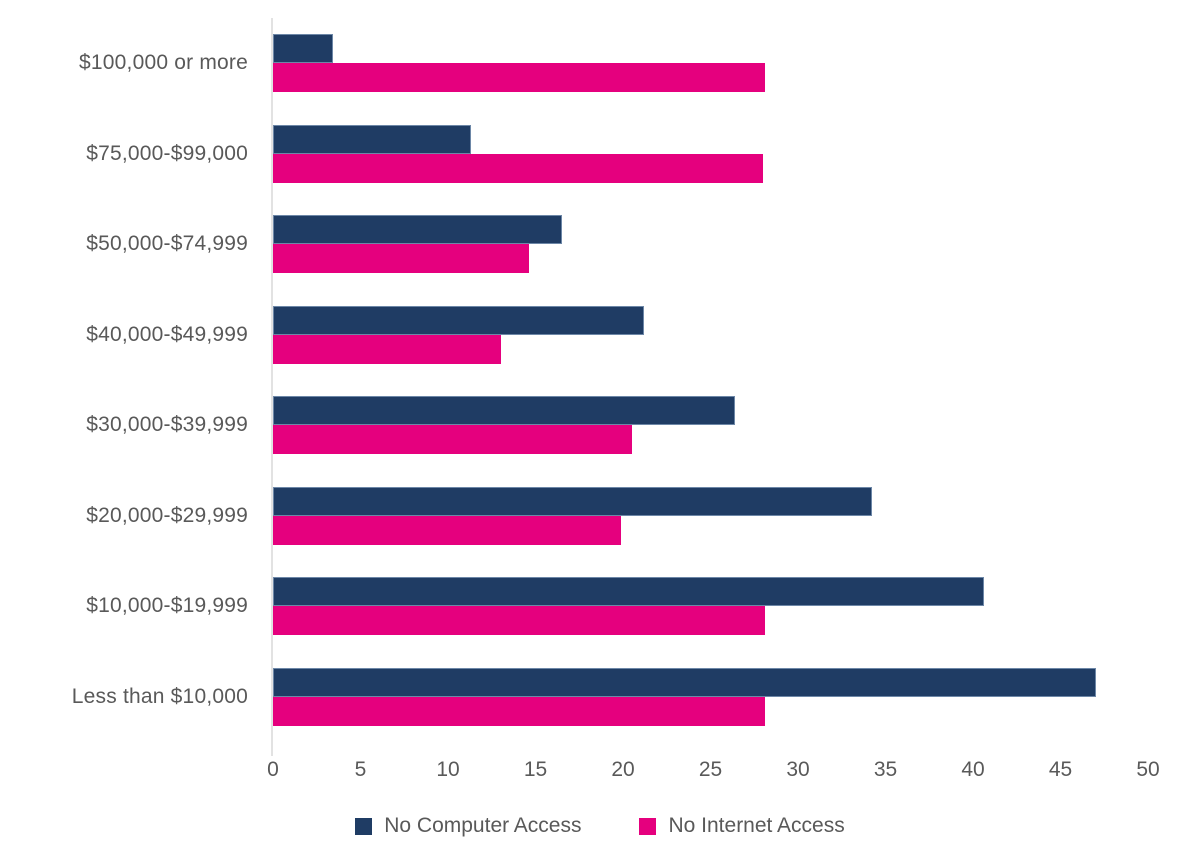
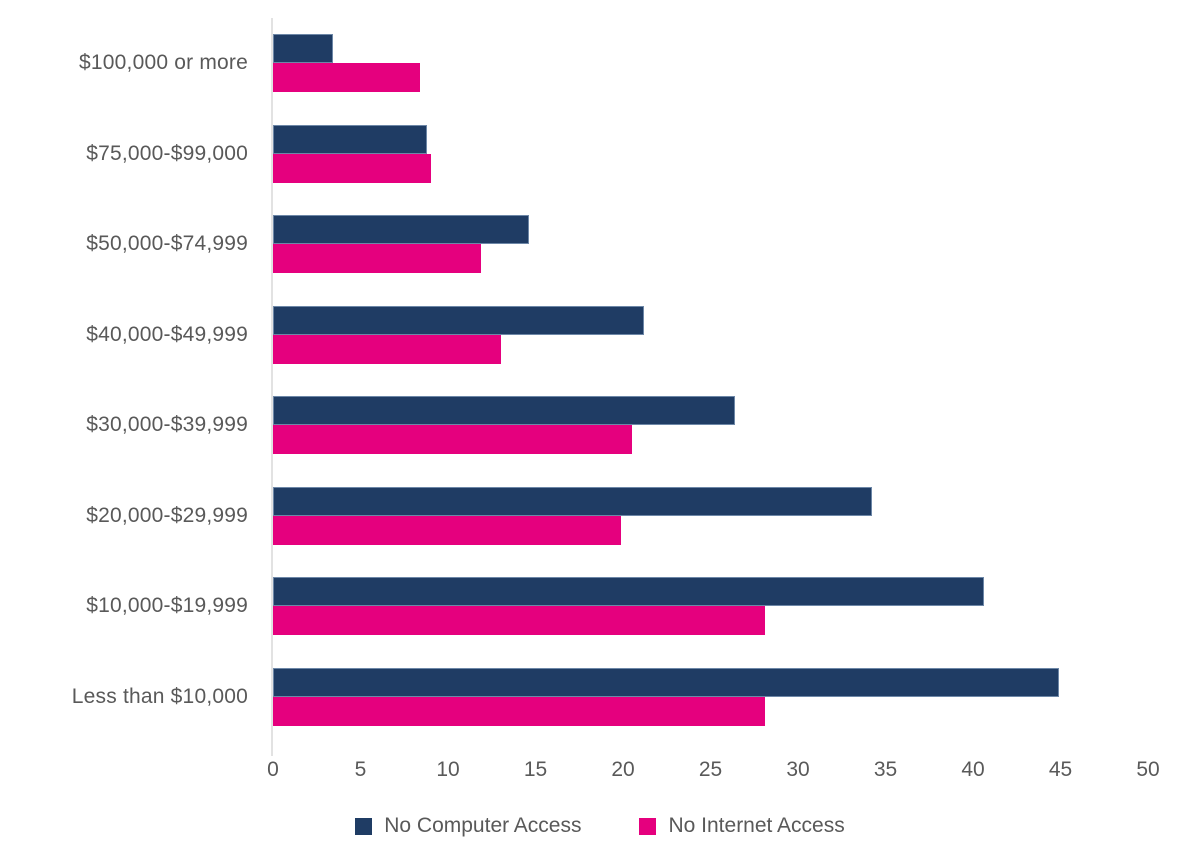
No Internet Access/$100,000 or more: 28.1 -> 8.4
No Computer Access/$75,000-$99,000: 11.3 -> 8.8
No Internet Access/$75,000-$99,000: 28.0 -> 9.0
No Computer Access/$50,000-$74,999: 16.5 -> 14.6
No Internet Access/$50,000-$74,999: 14.6 -> 11.9
No Computer Access/Less than $10,000: 47.0 -> 44.9
